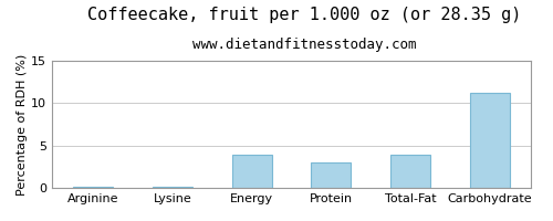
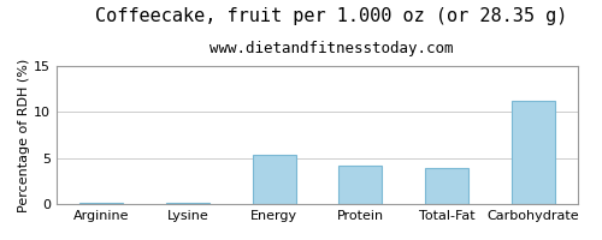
Energy: 3.9 -> 5.4
Protein: 3.0 -> 4.2
